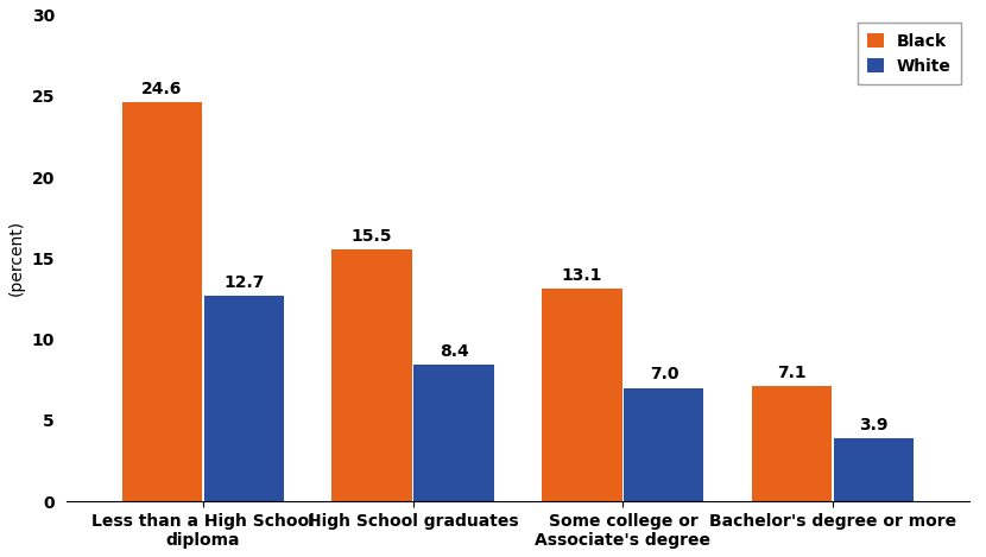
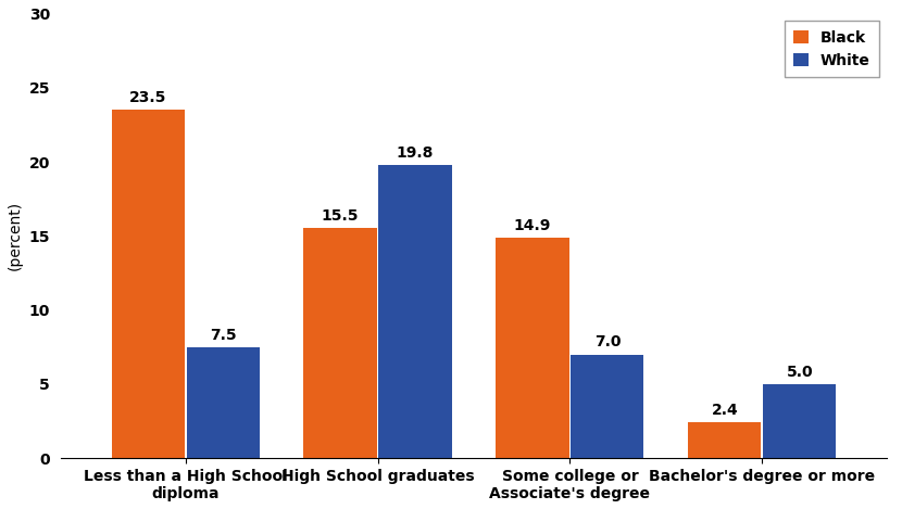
Black/Less than a High School diploma: 24.6 -> 23.5
White/Less than a High School diploma: 12.7 -> 7.5
White/High School graduates: 8.4 -> 19.8
Black/Some college or Associate's degree: 13.1 -> 14.9
Black/Bachelor's degree or more: 7.1 -> 2.4
White/Bachelor's degree or more: 3.9 -> 5.0
